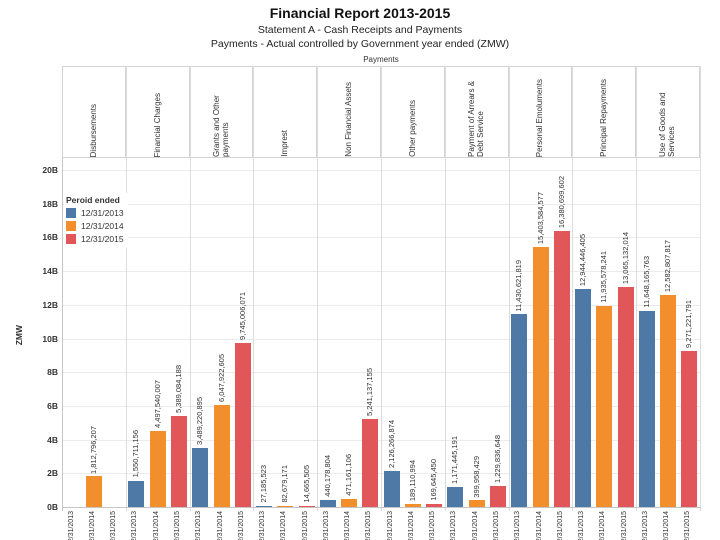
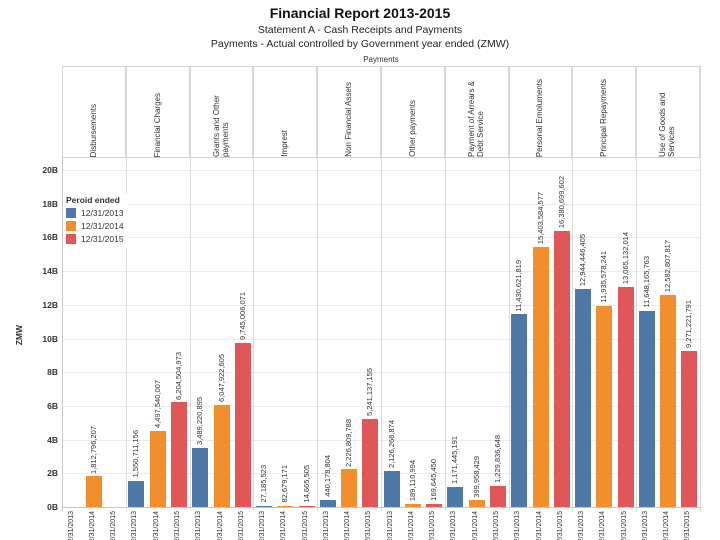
12/31/2015/Financial Charges: 5,389,084,188 -> 6,204,504,973
12/31/2014/Non Financial Assets: 471,161,106 -> 2,226,809,788
